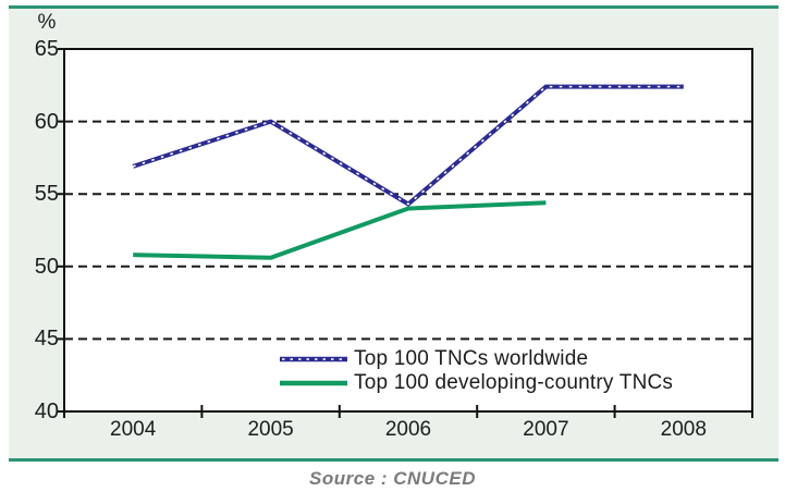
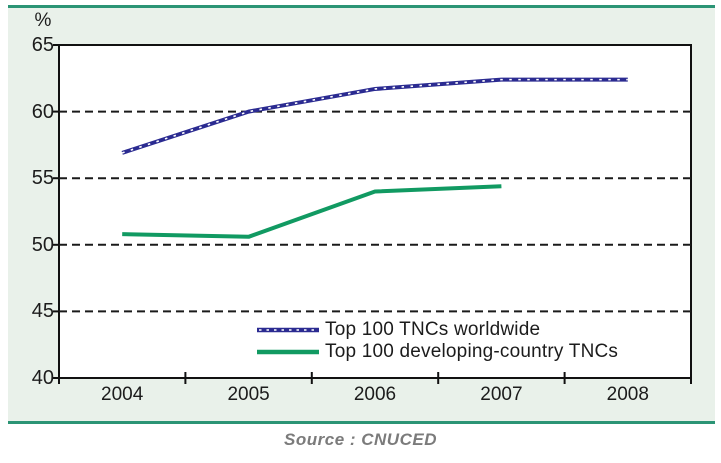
Top 100 TNCs worldwide/2006: 54.3 -> 61.7
